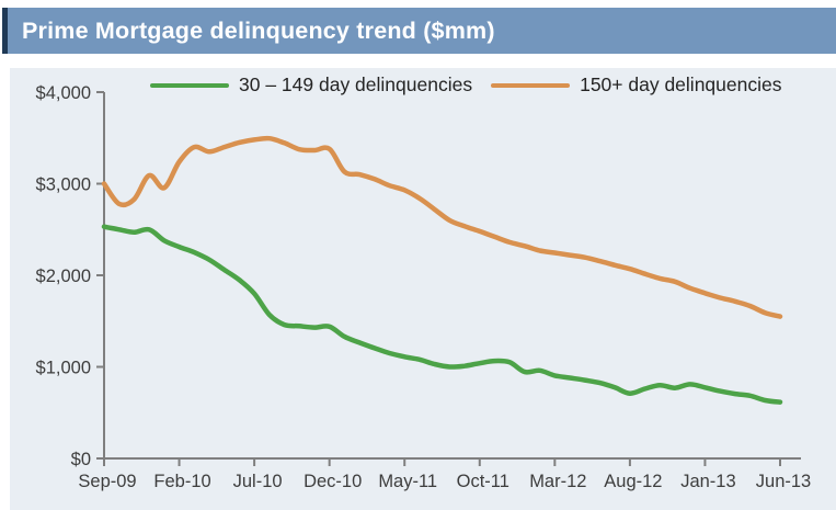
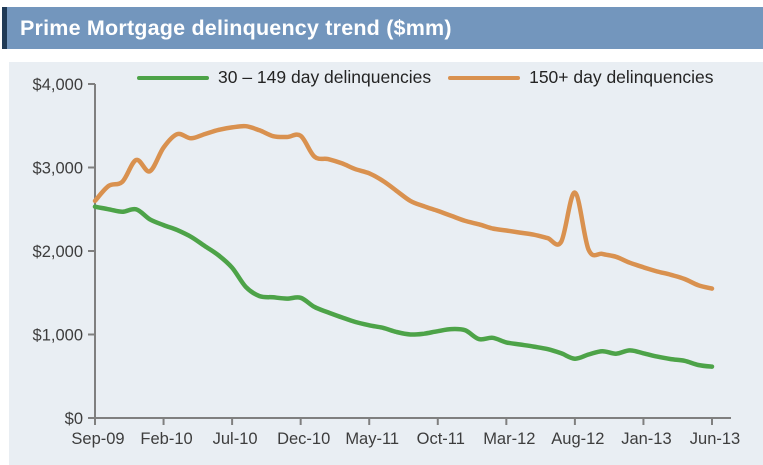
150+ day delinquencies/Sep-09: $3000 -> $2600
150+ day delinquencies/Aug-12: $2100 -> $2700
